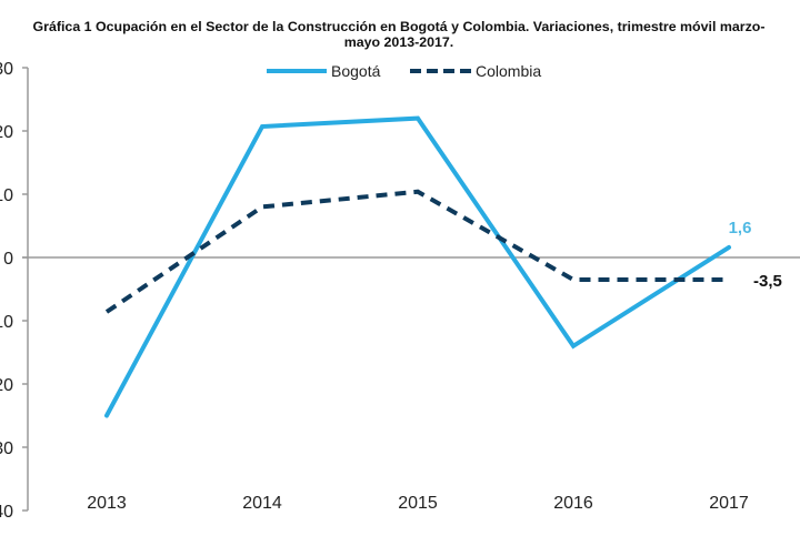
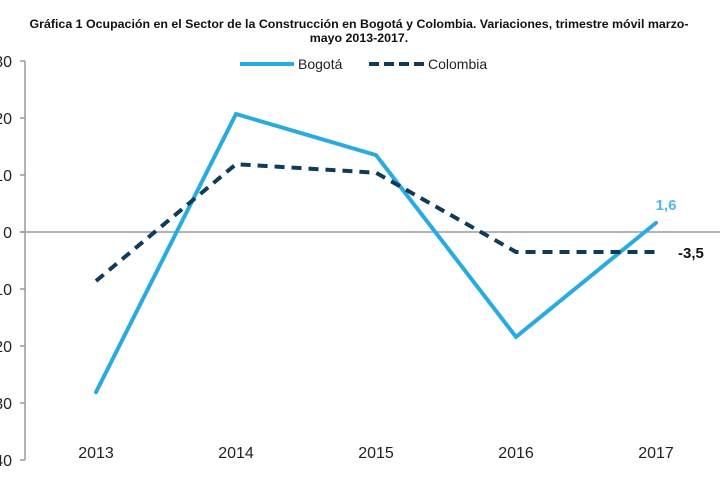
Bogotá/2013: -25 -> -28
Colombia/2014: 8 -> 12
Bogotá/2015: 22 -> 14
Bogotá/2016: -14 -> -18
